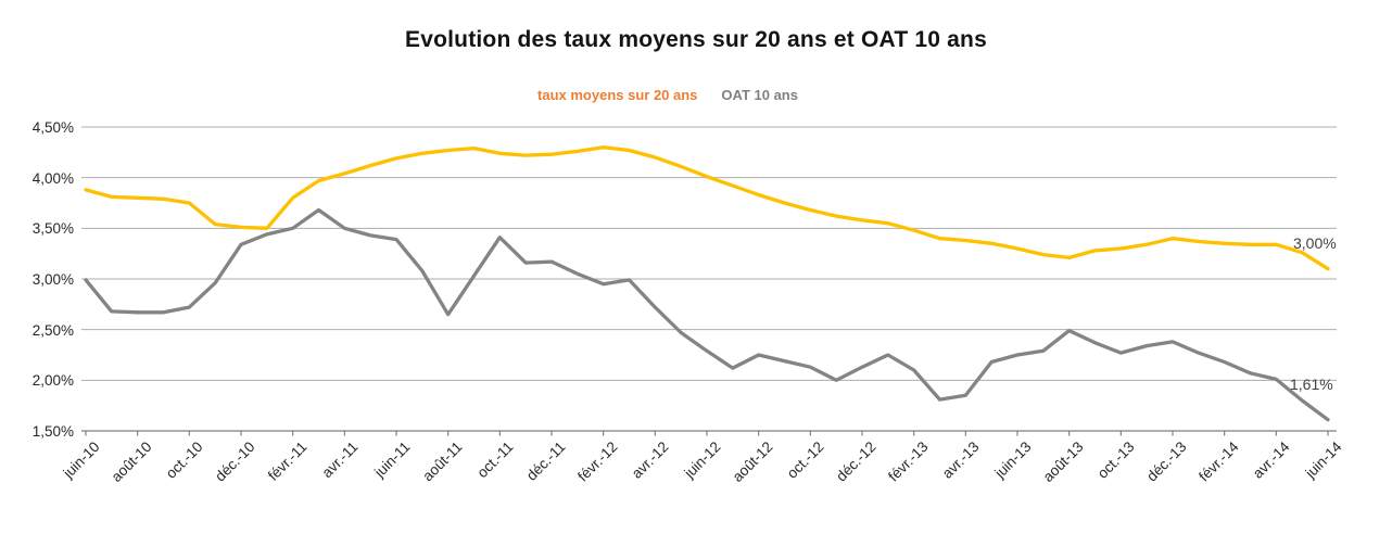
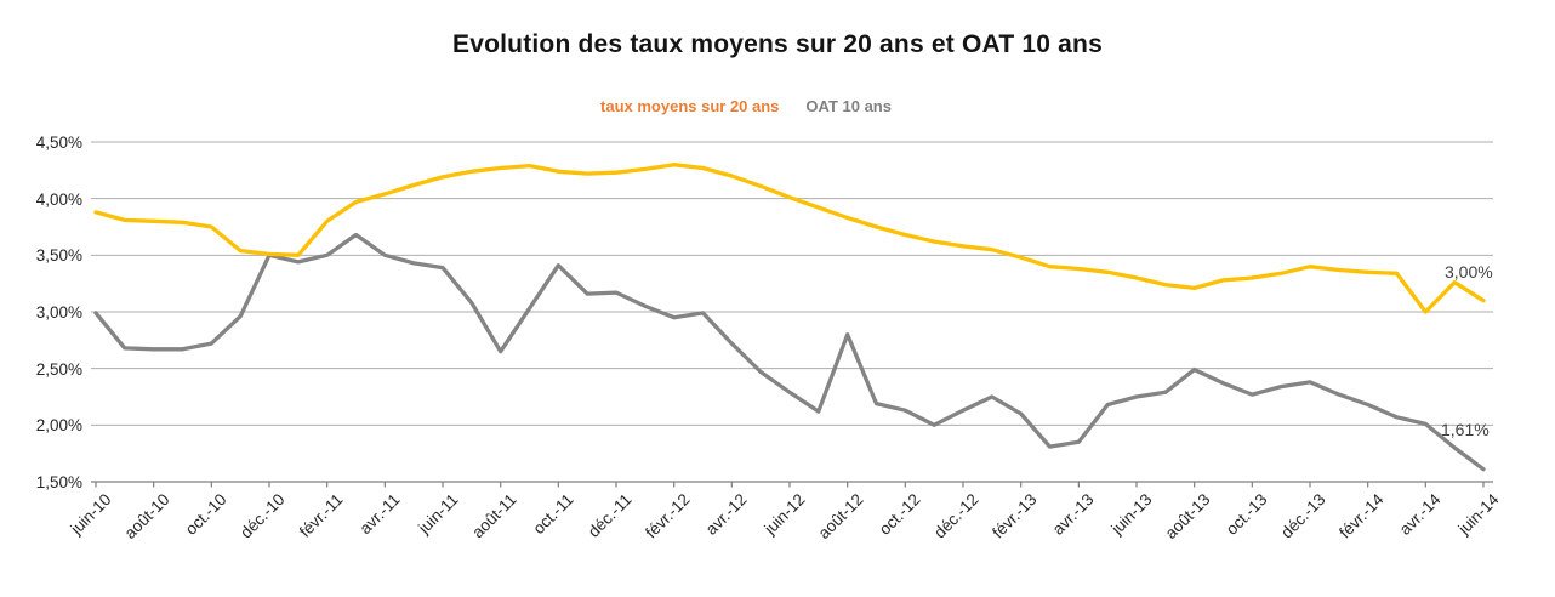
OAT 10 ans/déc.-10: 3,3% -> 3,5%
OAT 10 ans/août-12: 2,2% -> 2,8%
taux moyens sur 20 ans/avr.-14: 3,3% -> 3,0%
